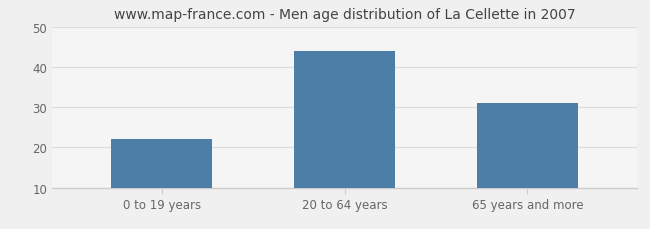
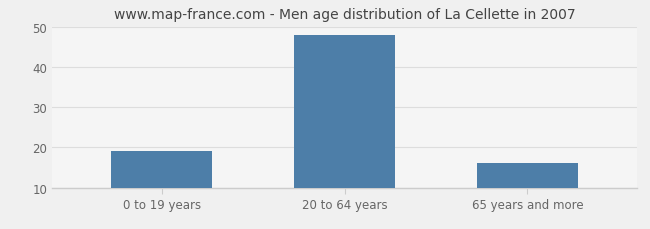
0 to 19 years: 22 -> 19
20 to 64 years: 44 -> 48
65 years and more: 31 -> 16
